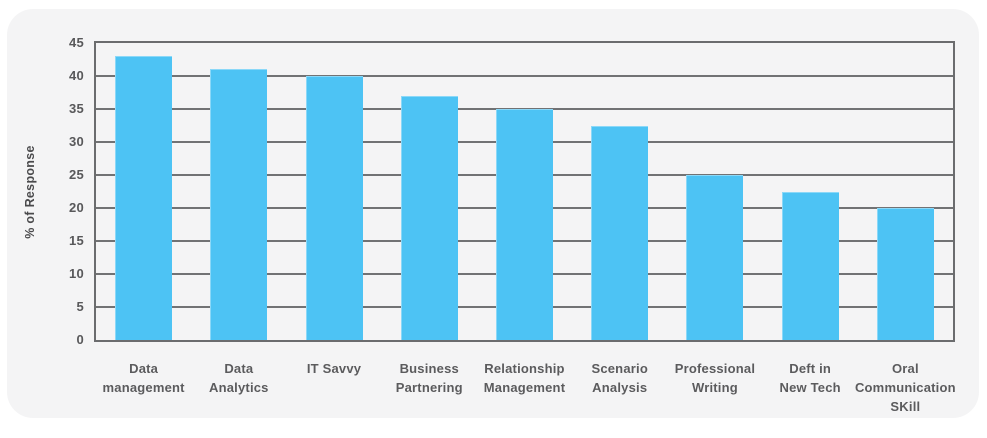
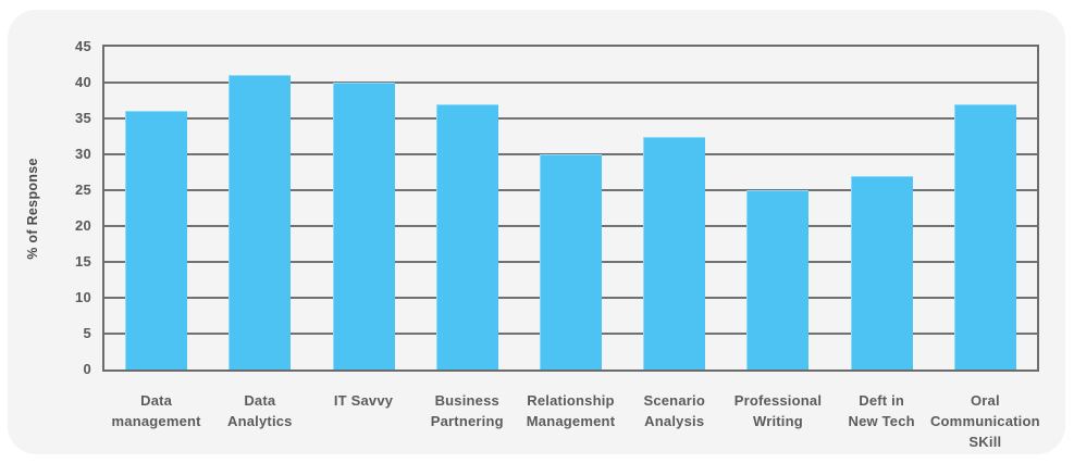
Data management: 43 -> 36
Relationship Management: 35 -> 30
Deft in New Tech: 22 -> 27
Oral Communication SKill: 20 -> 37
